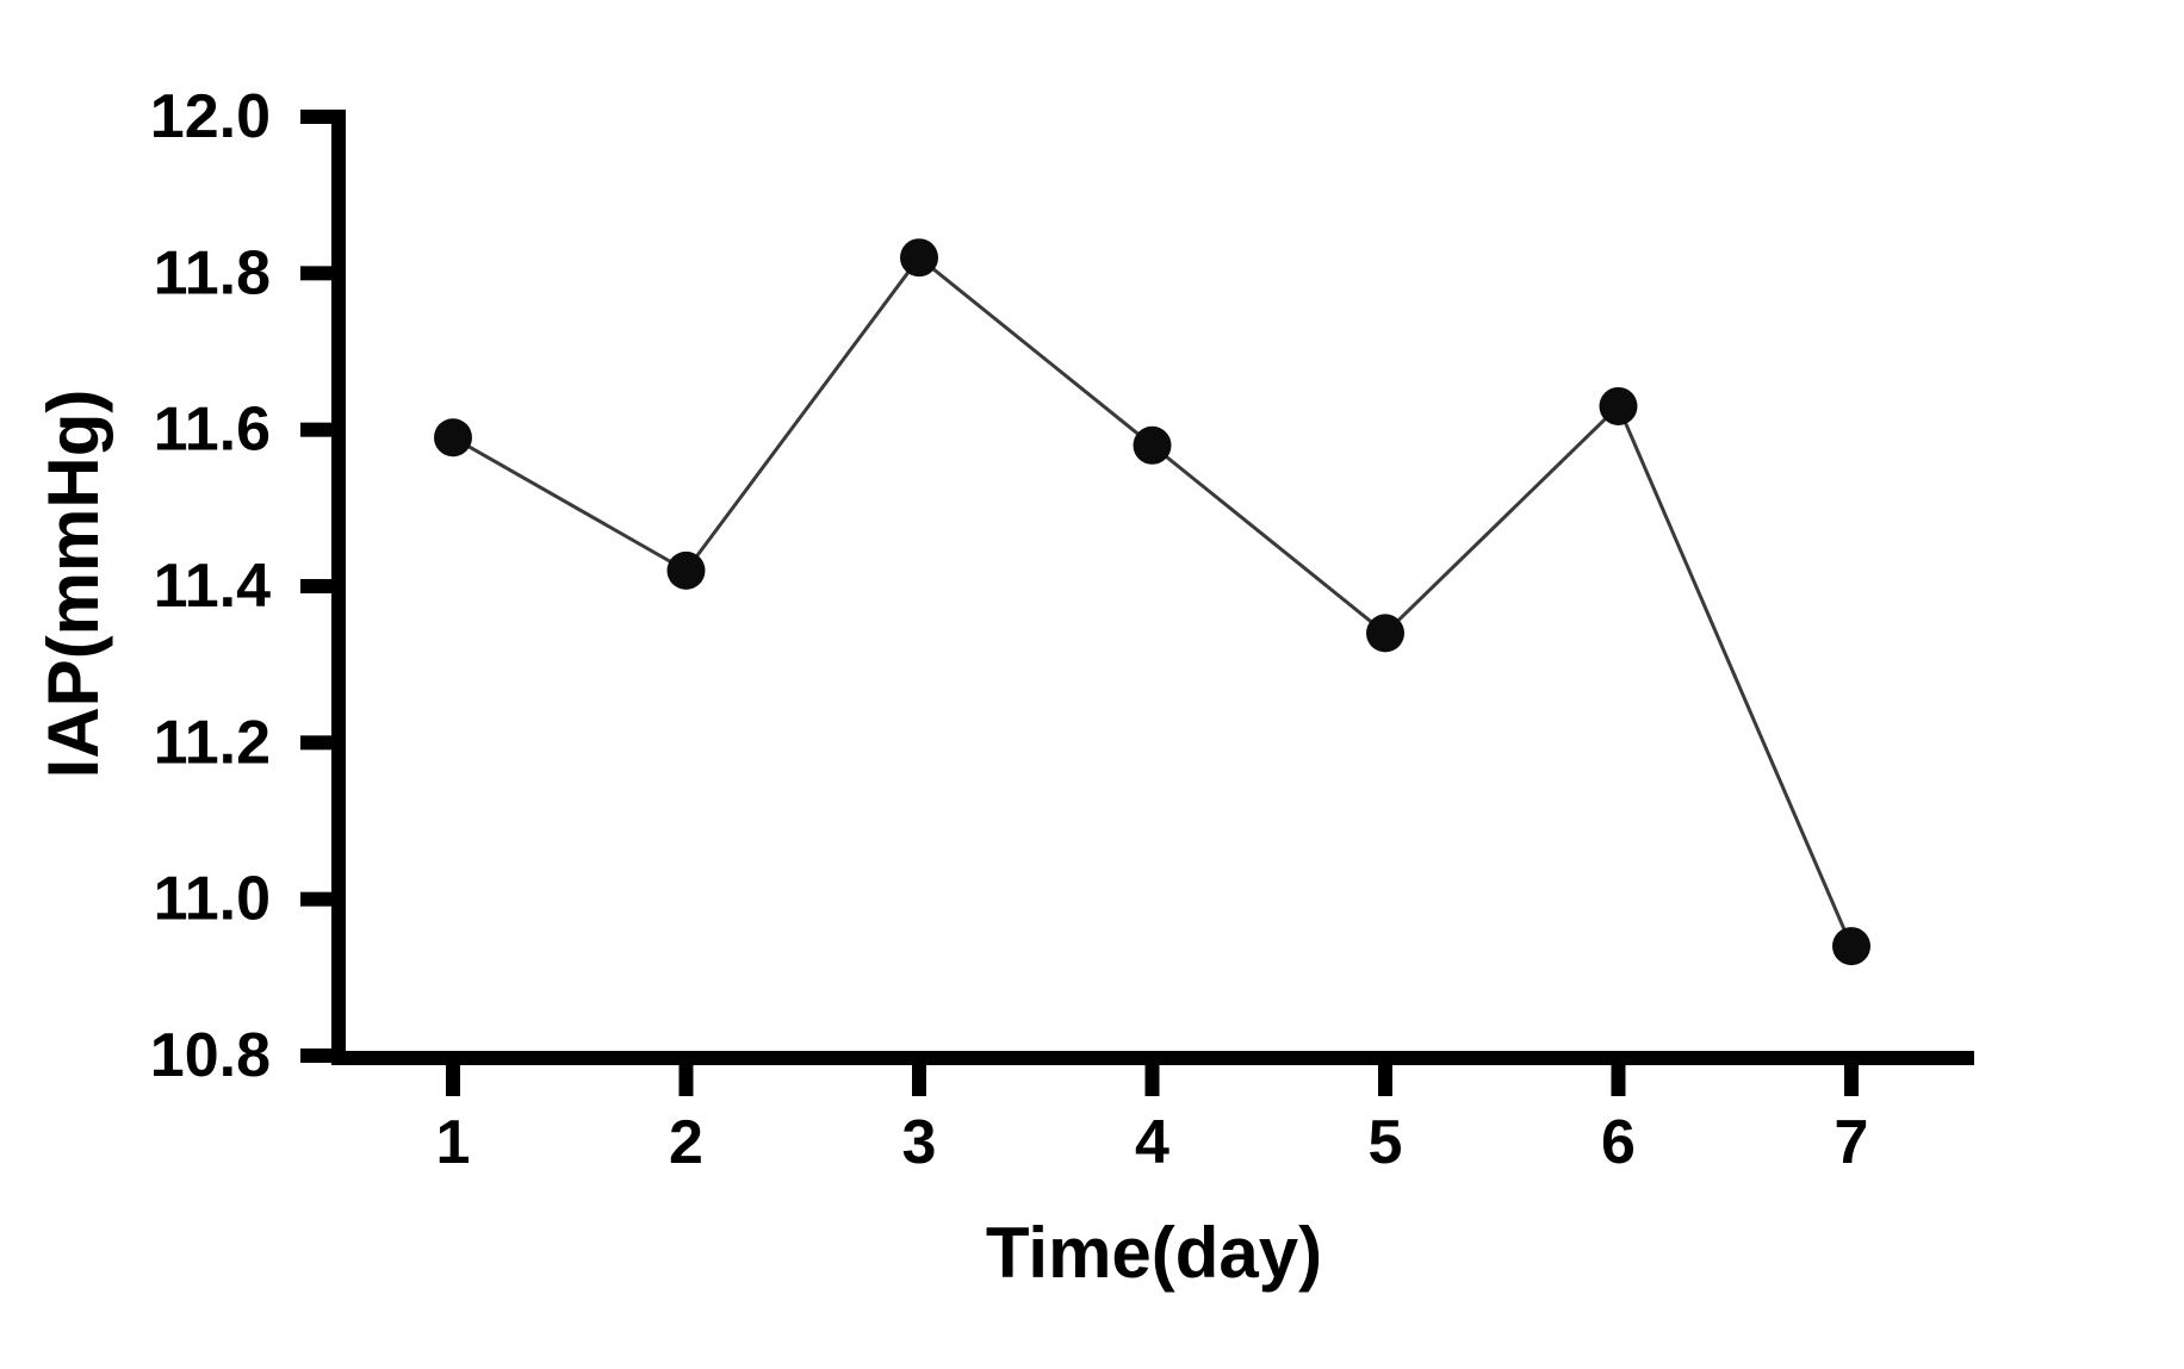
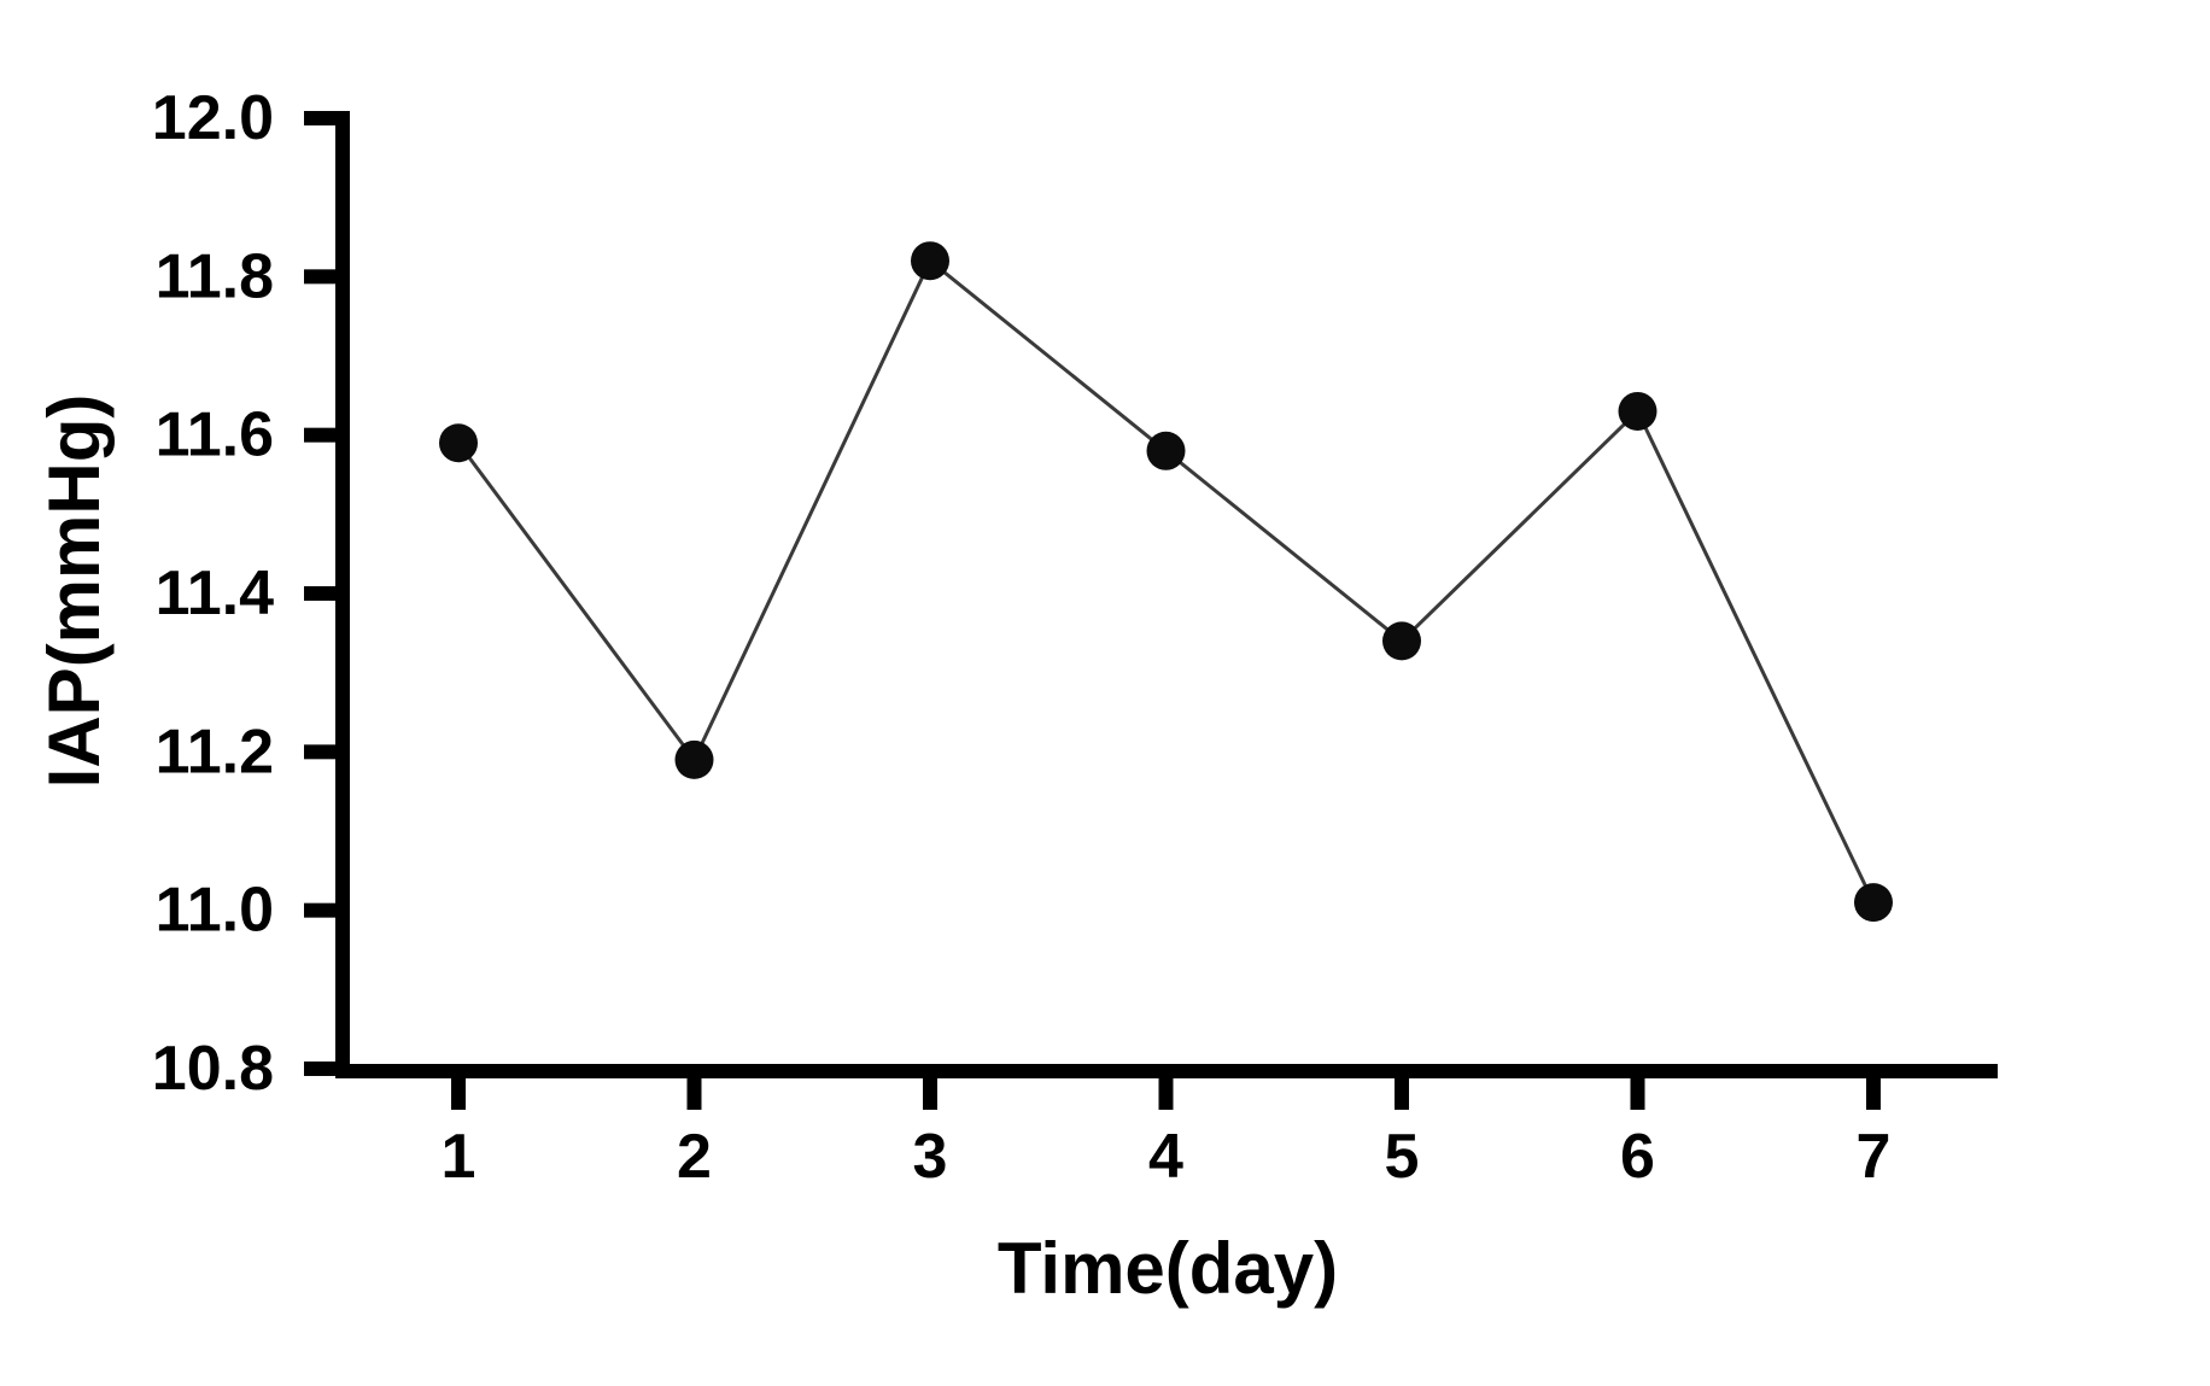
2: 11.42 -> 11.19
7: 10.94 -> 11.01
